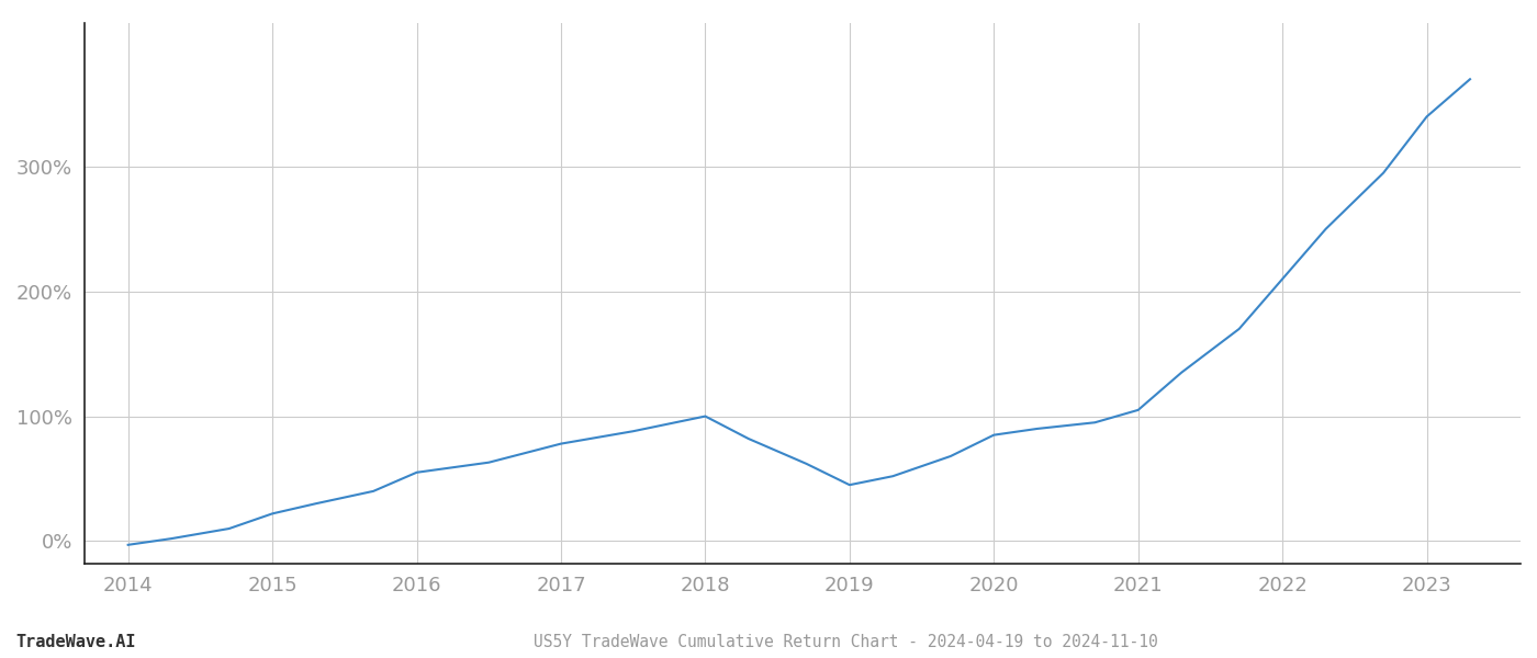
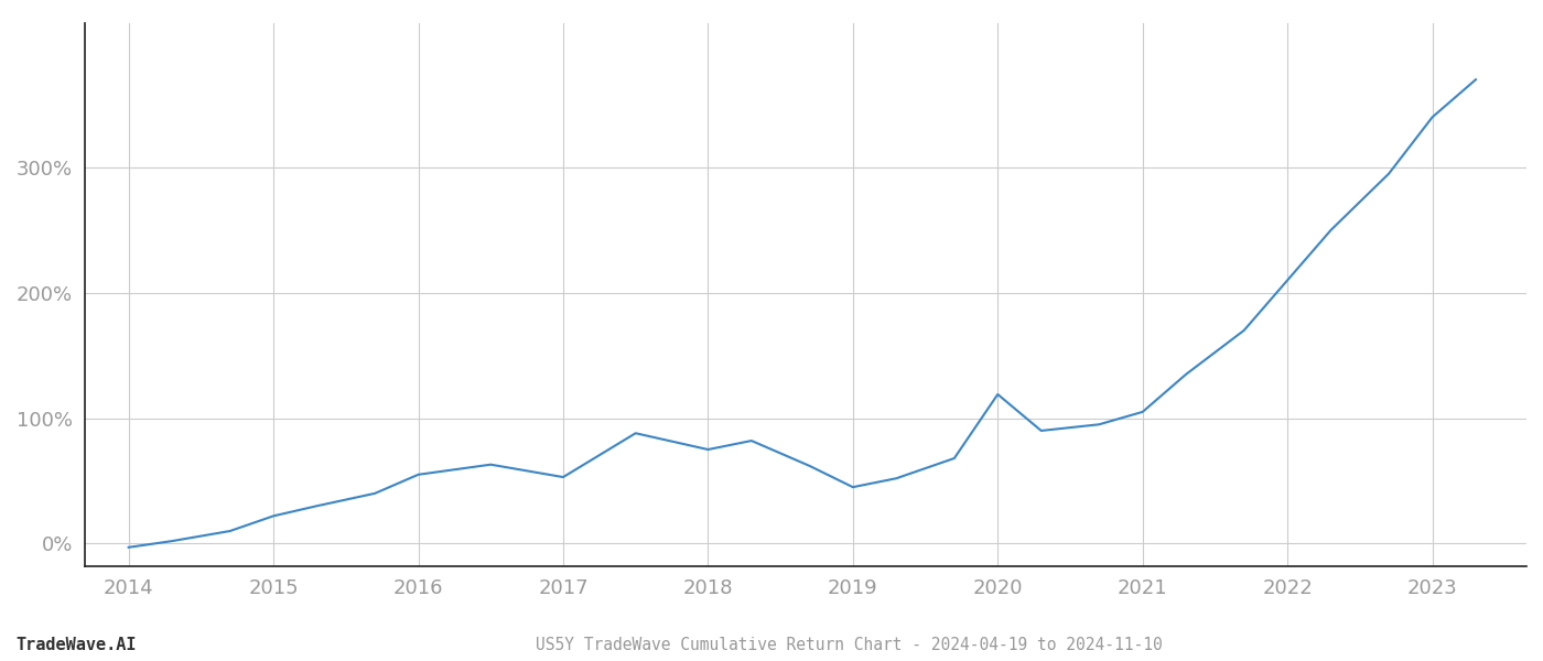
2017: 78% -> 53%
2018: 100% -> 75%
2020: 85% -> 119%
